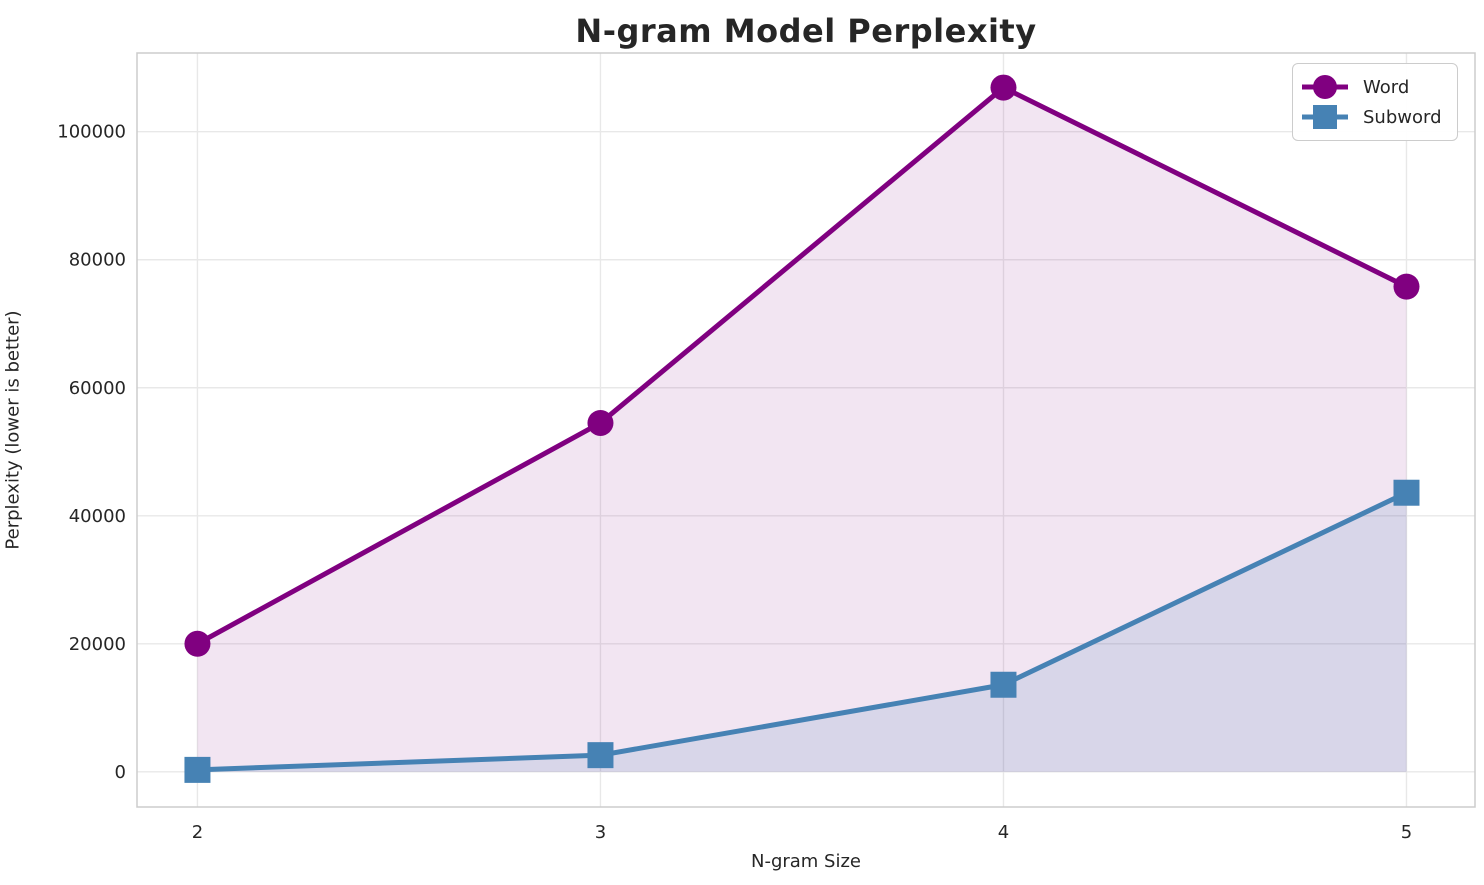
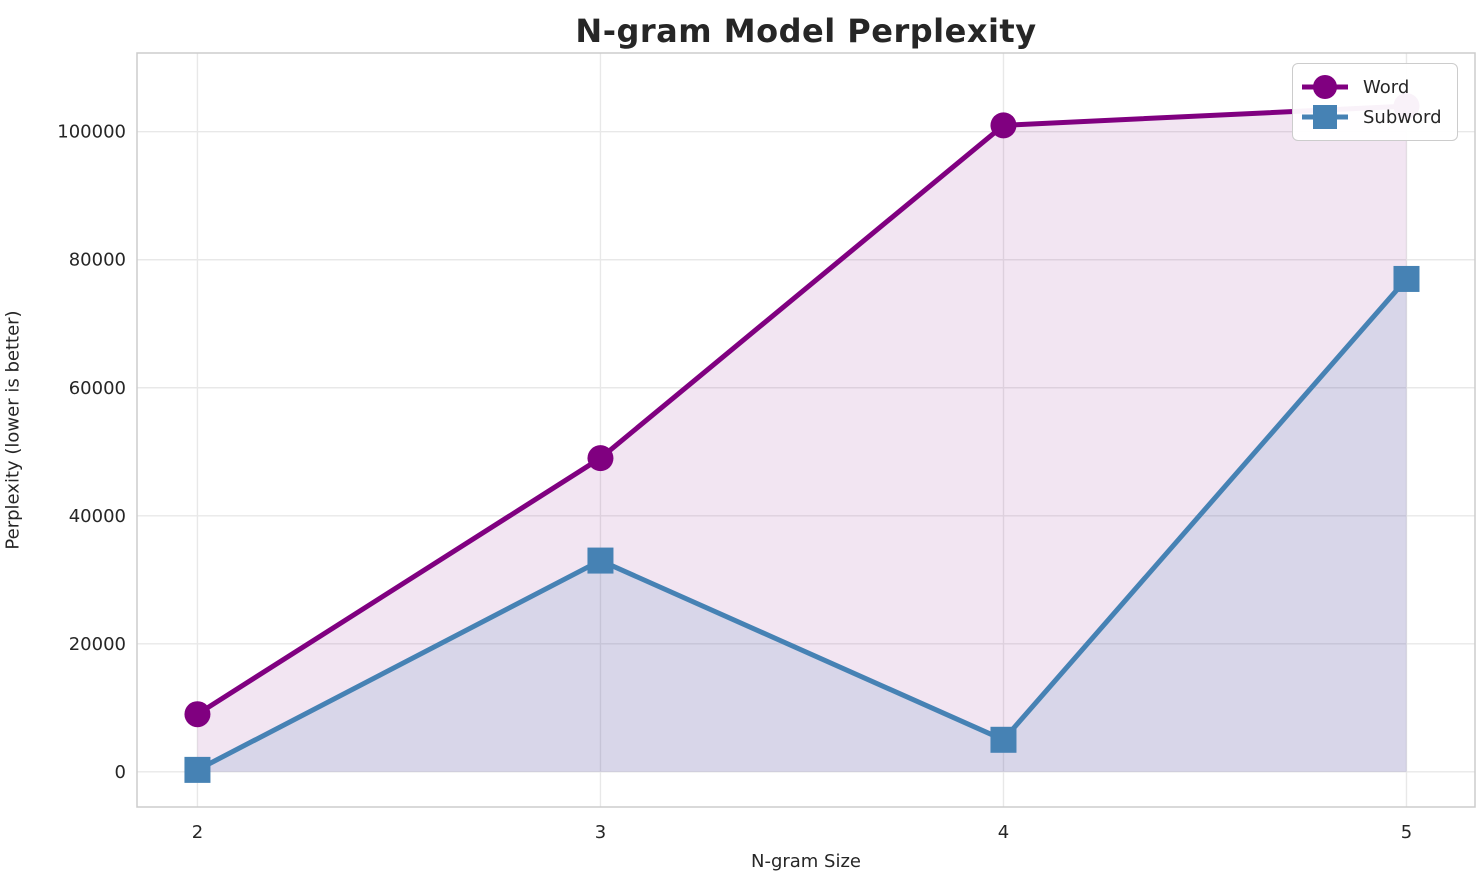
Word/2: 20000 -> 9000
Word/3: 54000 -> 49000
Subword/3: 3000 -> 33000
Word/4: 107000 -> 101000
Subword/4: 14000 -> 5000
Word/5: 76000 -> 104000
Subword/5: 44000 -> 77000
